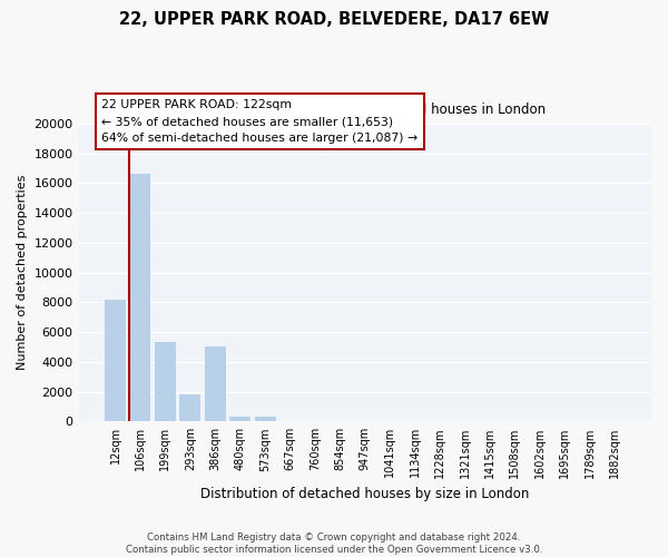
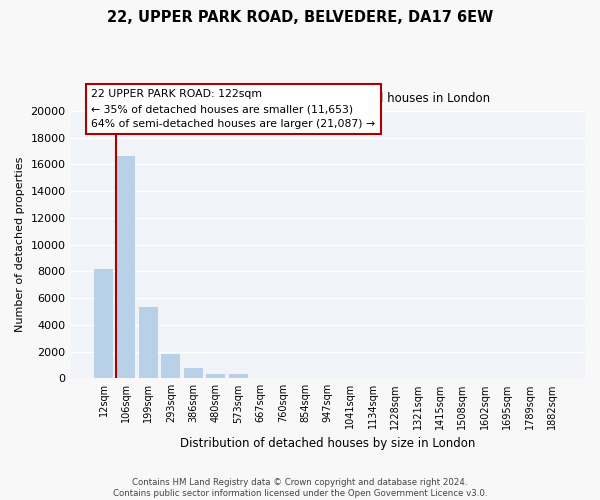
386sqm: 5000 -> 800
